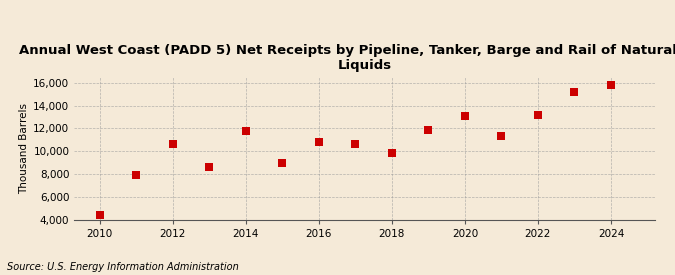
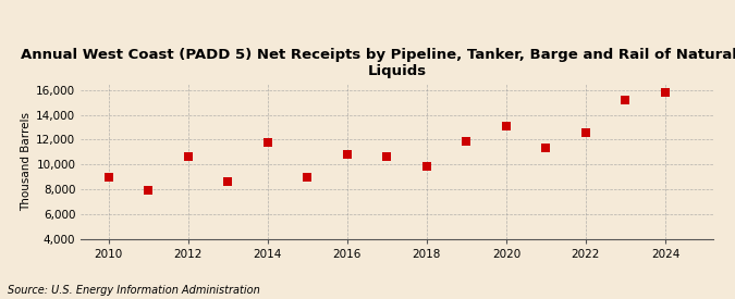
2010: 4,400 -> 9,000
2022: 13,200 -> 12,600
